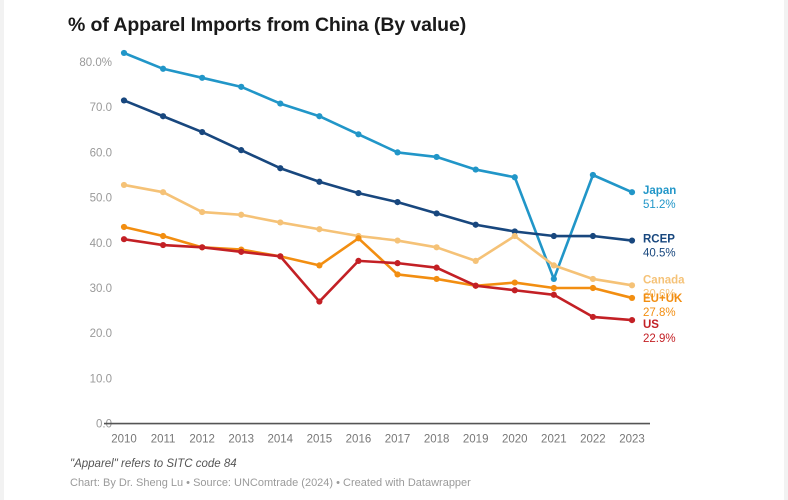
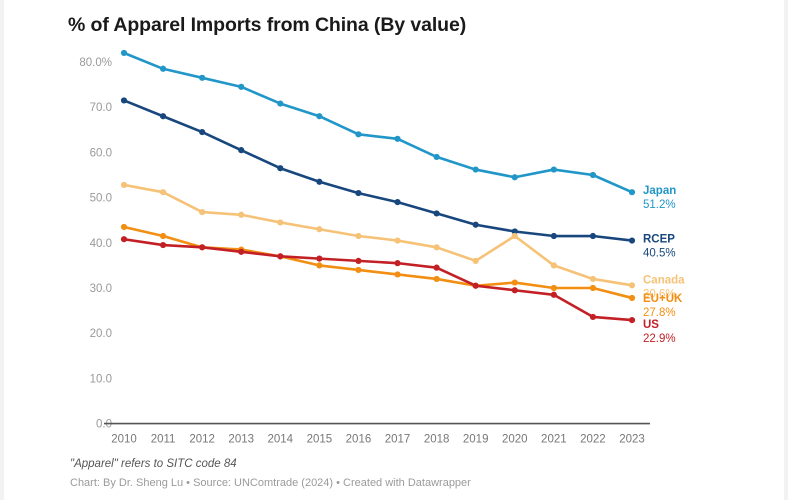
US/2015: 27% -> 36%
EU+UK/2016: 41% -> 34%
Japan/2017: 60% -> 63%
Japan/2021: 32% -> 56%
